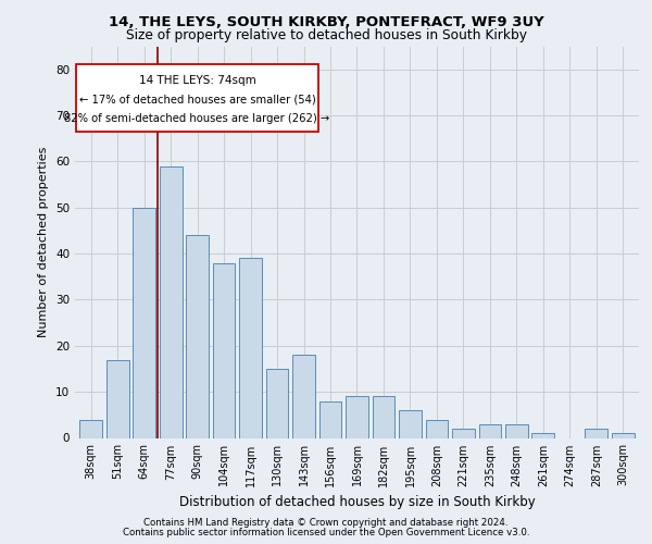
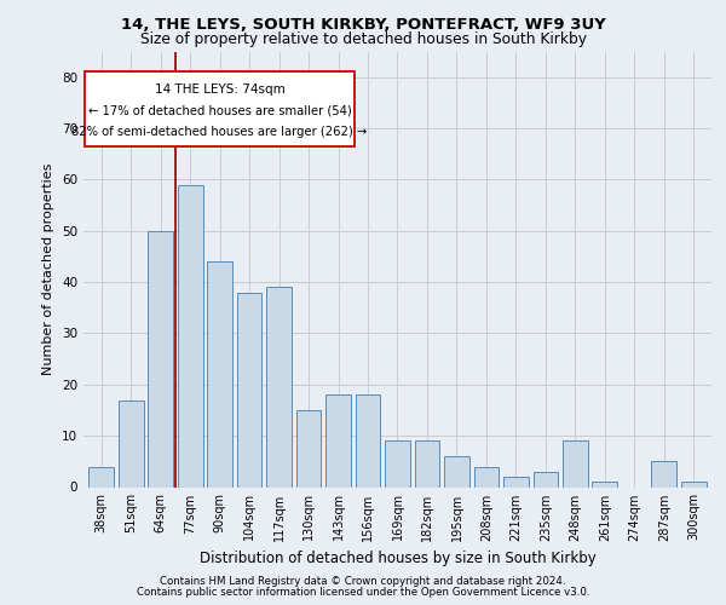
156sqm: 8 -> 18
248sqm: 3 -> 9
287sqm: 2 -> 5
